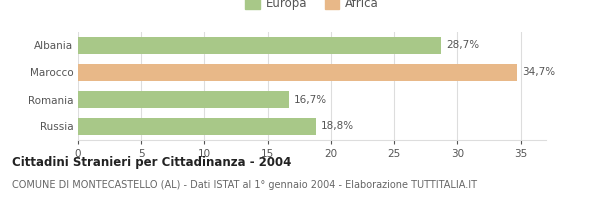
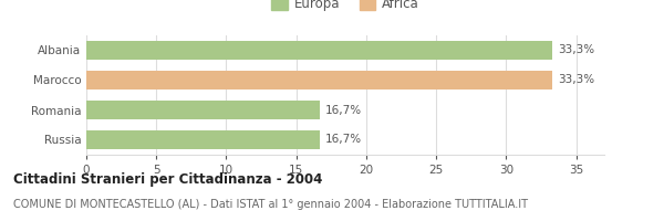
Albania: 28,7% -> 33,3%
Marocco: 34,7% -> 33,3%
Russia: 18,8% -> 16,7%
